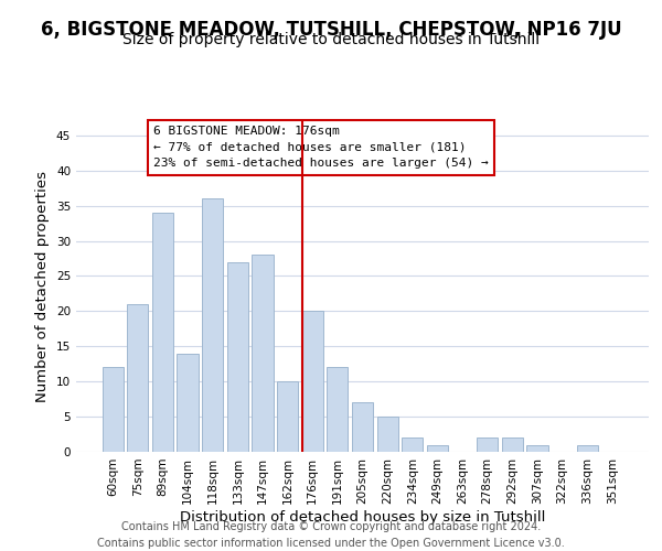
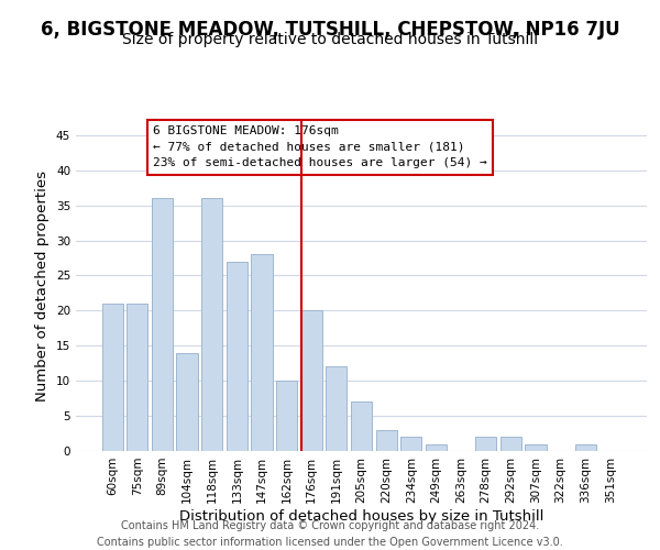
60sqm: 12 -> 21
89sqm: 34 -> 36
220sqm: 5 -> 3
